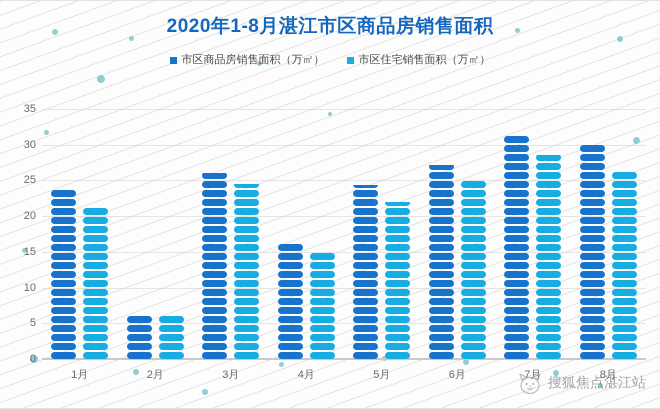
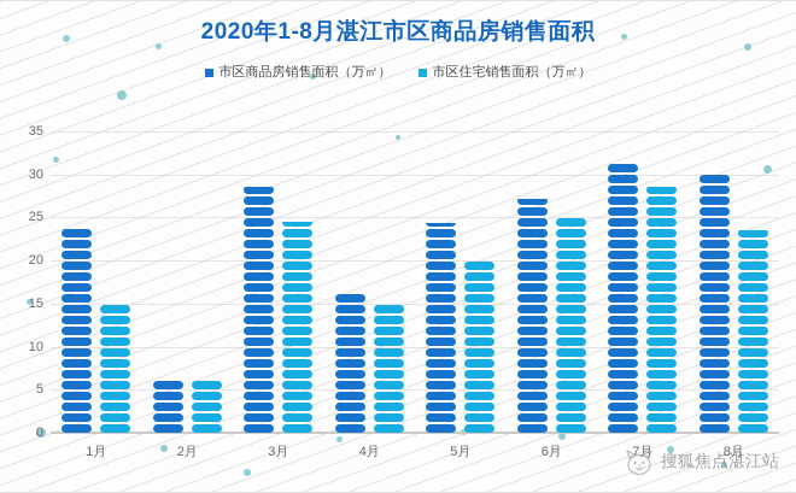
市区住宅销售面积（万㎡）/1月: 21.51 -> 15.16
市区商品房销售面积（万㎡）/3月: 25.99 -> 28.53
市区住宅销售面积（万㎡）/5月: 21.93 -> 19.97
市区住宅销售面积（万㎡）/8月: 26.74 -> 23.57
